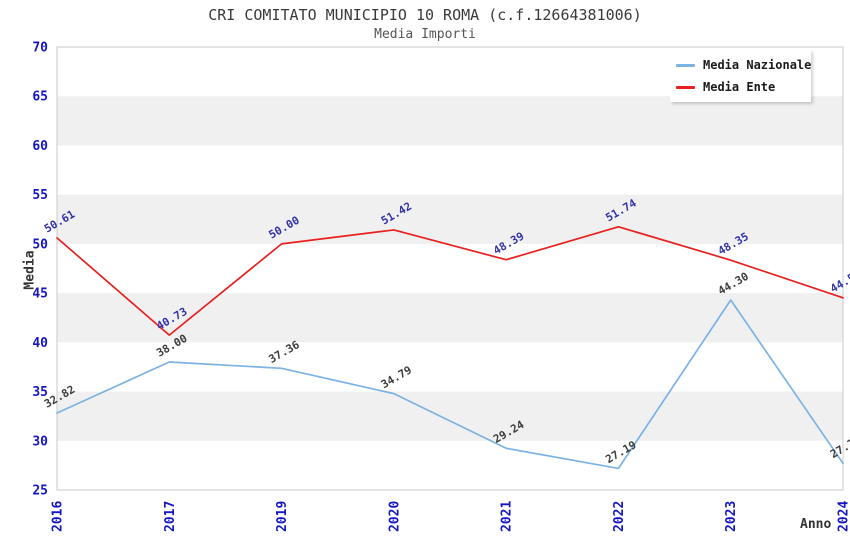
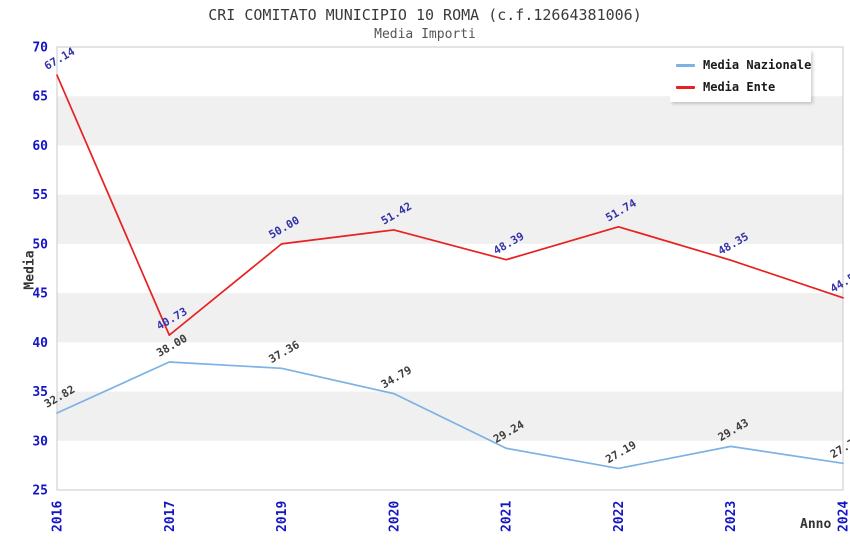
Media Ente/2016: 50.61 -> 67.14
Media Nazionale/2023: 44.30 -> 29.43
